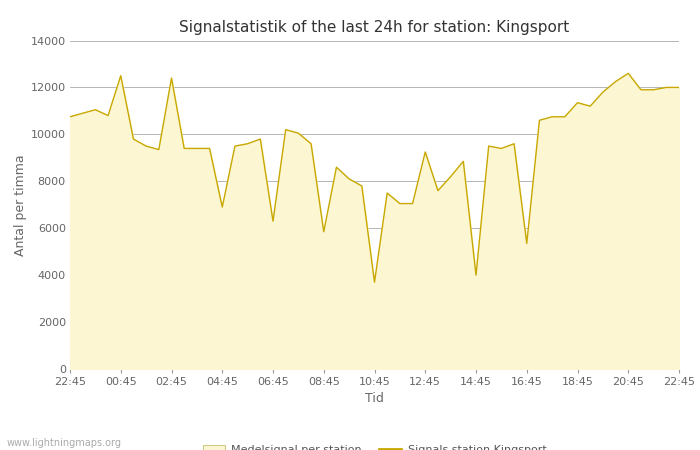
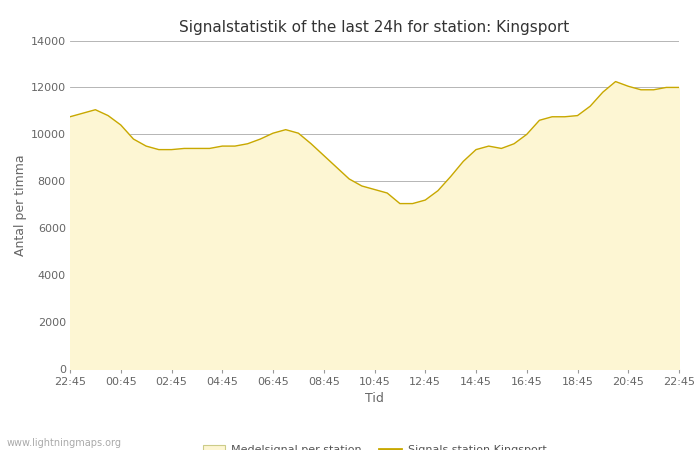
00:45: 12500 -> 10400
02:45: 12400 -> 9350
04:45: 6900 -> 9500
06:45: 6300 -> 10050
08:45: 5850 -> 9100
10:45: 3700 -> 7650
12:45: 9250 -> 7200
14:45: 4000 -> 9350
16:45: 5350 -> 10000
18:45: 11350 -> 10800
20:45: 12600 -> 12050
